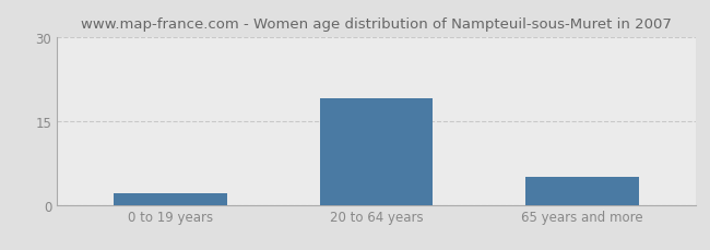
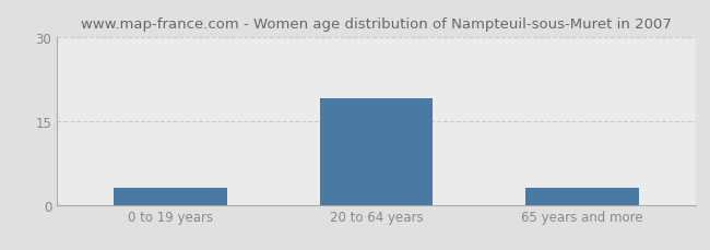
0 to 19 years: 2 -> 3
65 years and more: 5 -> 3
